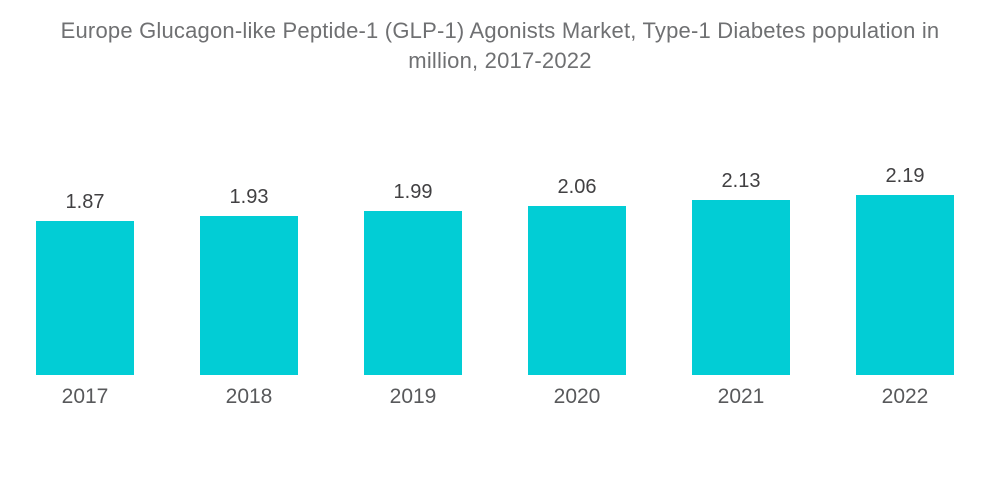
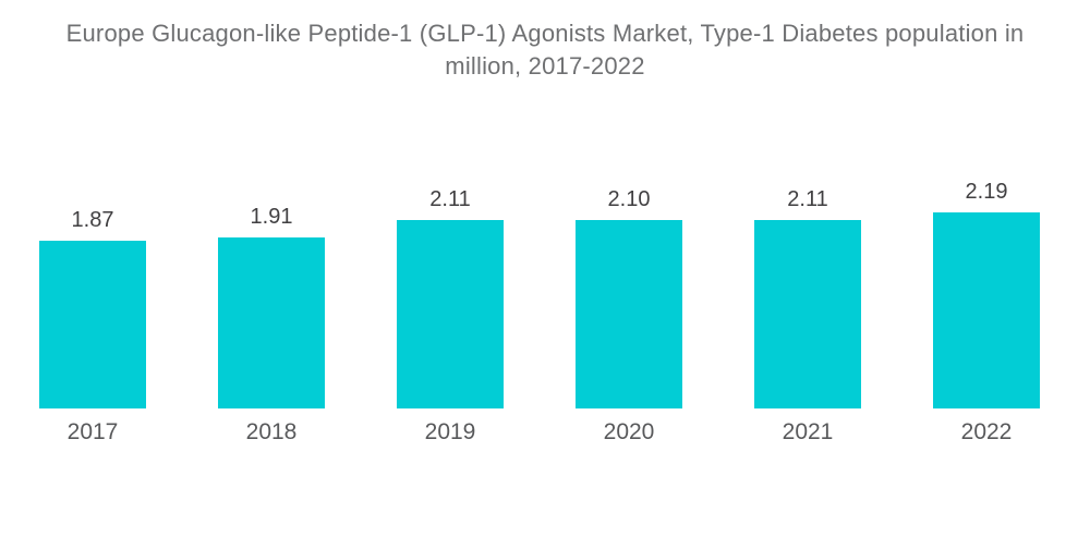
2018: 1.93 -> 1.91
2019: 1.99 -> 2.11
2020: 2.06 -> 2.10
2021: 2.13 -> 2.11
